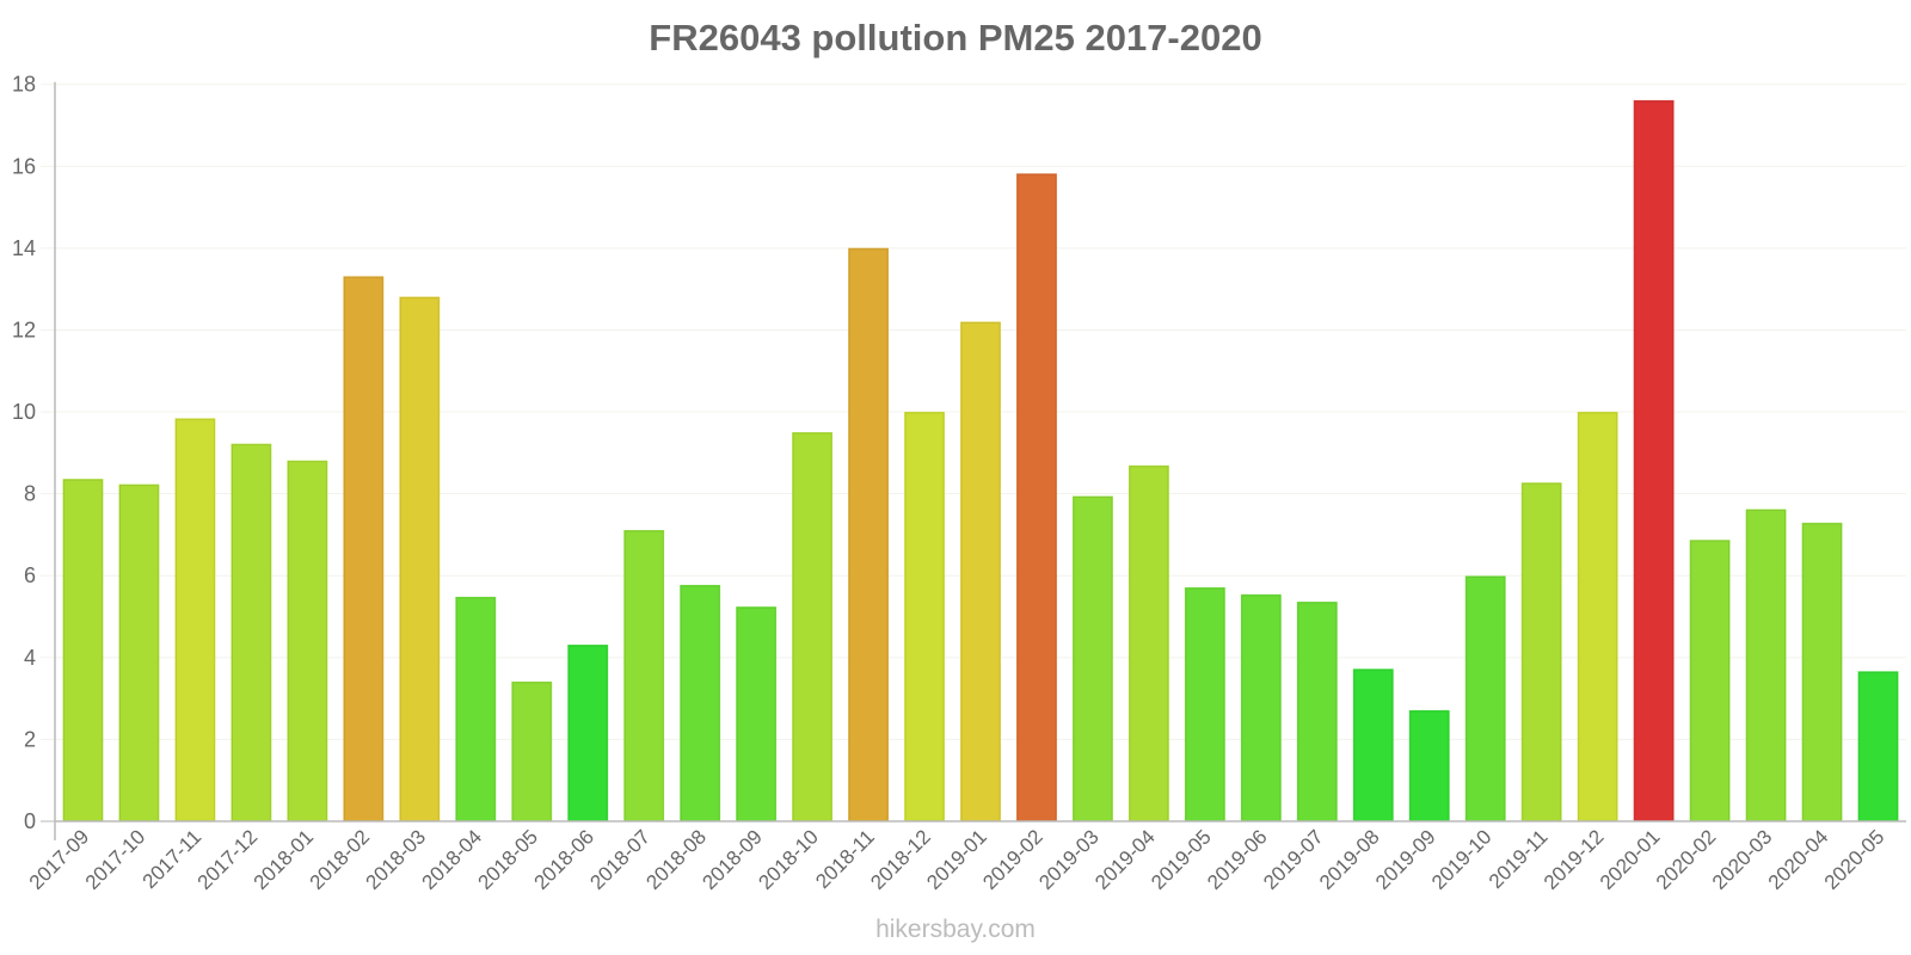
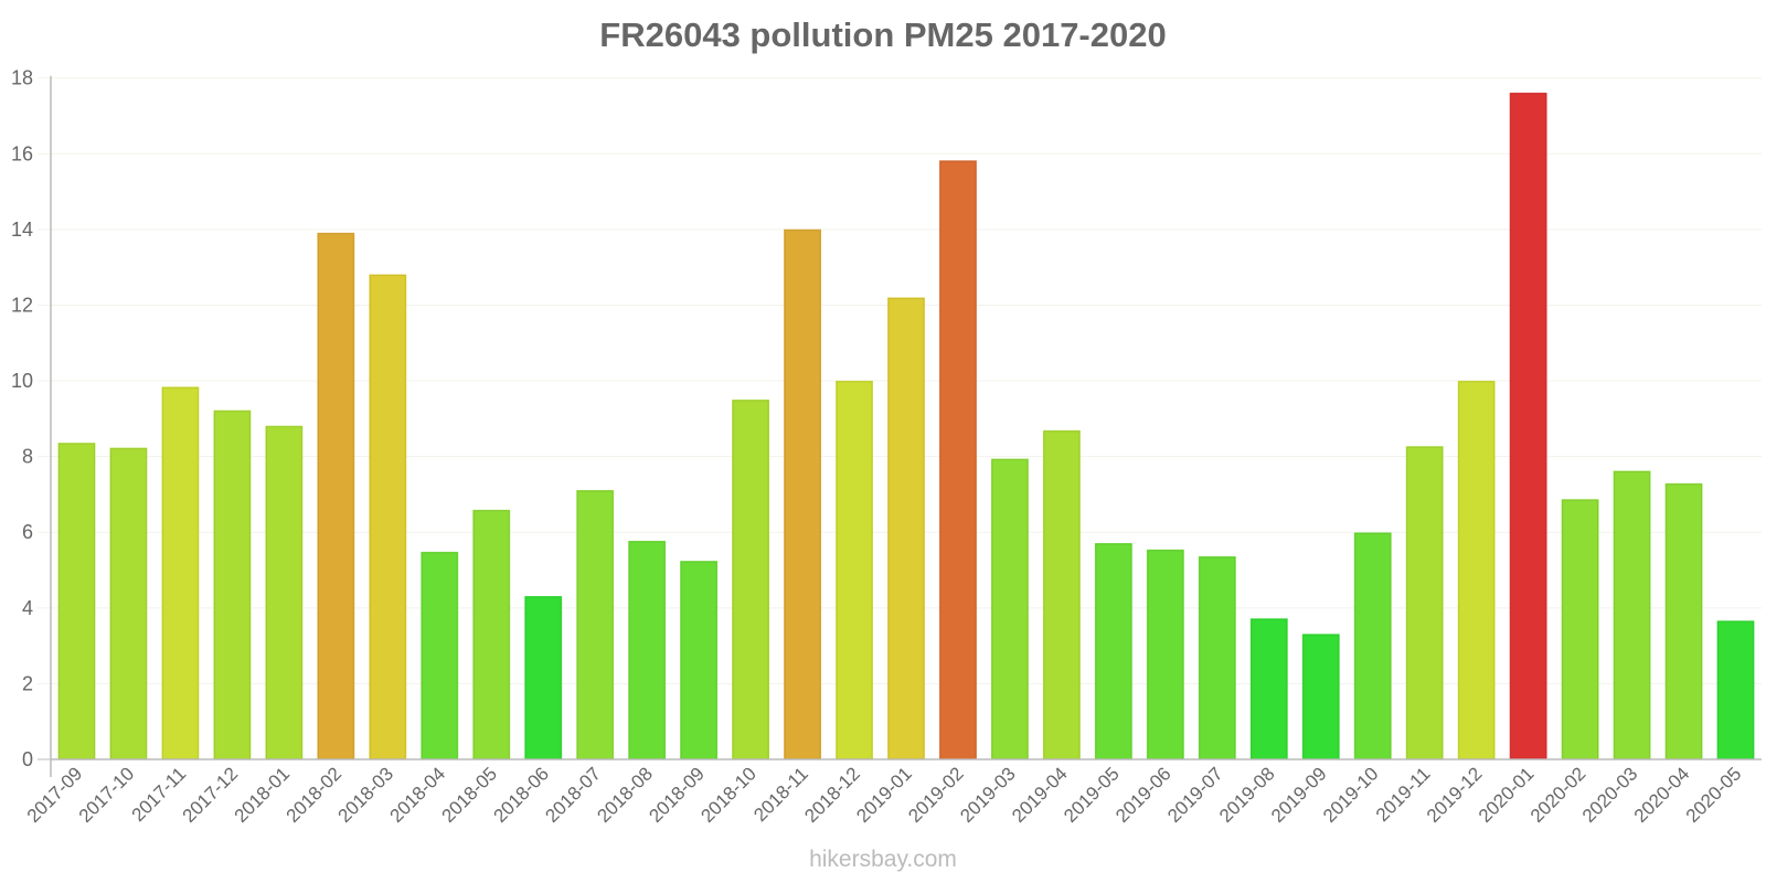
2018-02: 13.3 -> 13.9
2018-05: 3.4 -> 6.6
2019-09: 2.7 -> 3.3
